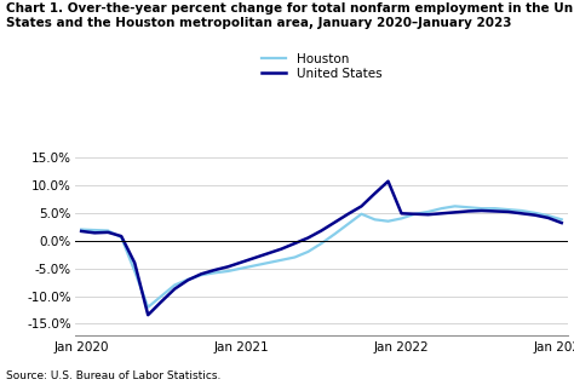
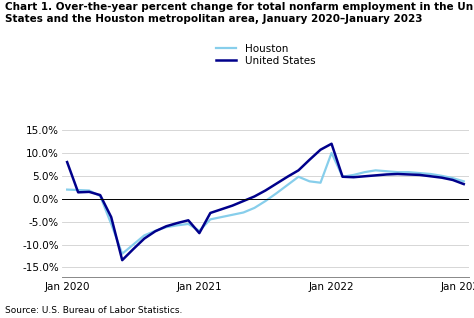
United States/Jan 2020: 1.7% -> 8.0%
United States/Jan 2021: -3.9% -> -7.5%
Houston/Jan 2021: -5.0% -> -7.0%
United States/Jan 2022: 4.9% -> 12.0%
Houston/Jan 2022: 4.0% -> 10.0%
